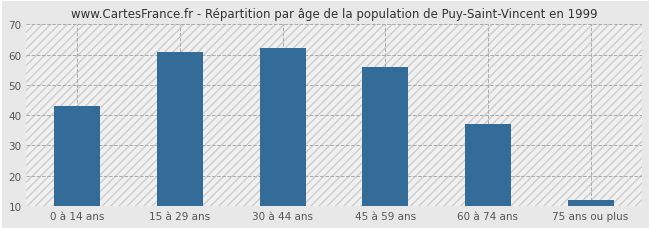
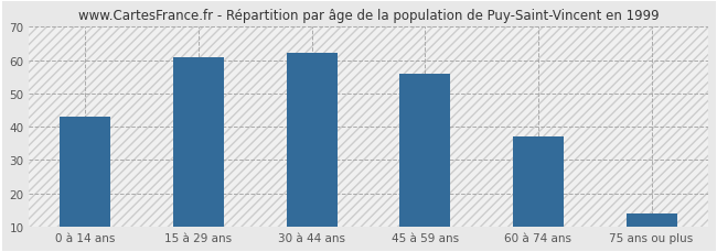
75 ans ou plus: 12 -> 14
